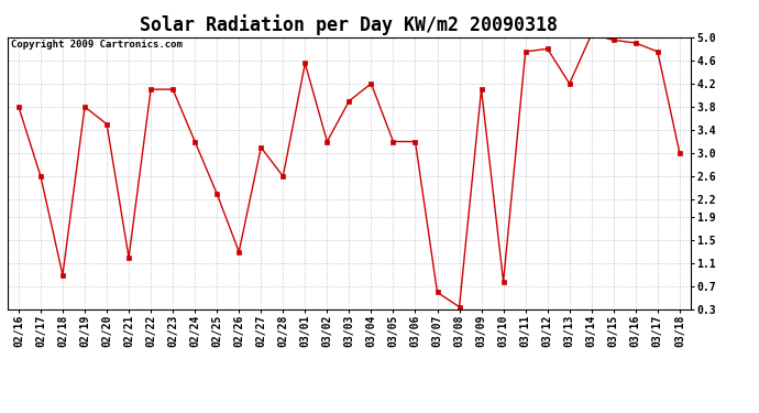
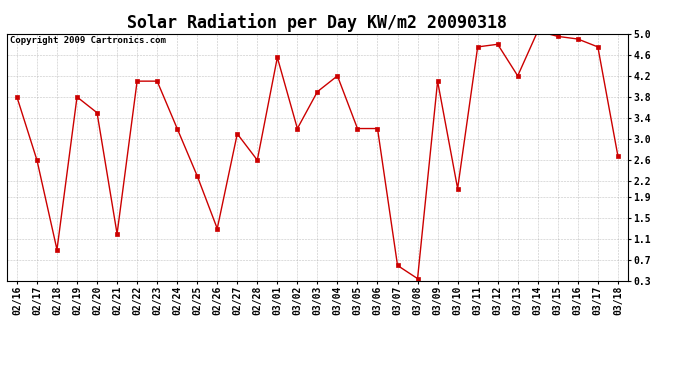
03/10: 0.78 -> 2.06
03/18: 3.00 -> 2.68
